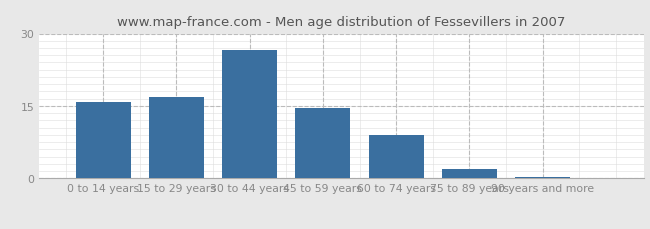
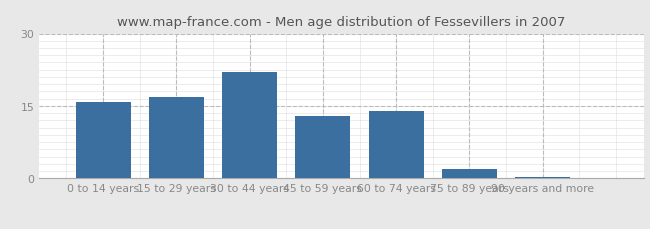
30 to 44 years: 26.5 -> 22.0
45 to 59 years: 14.5 -> 13.0
60 to 74 years: 9.0 -> 14.0
